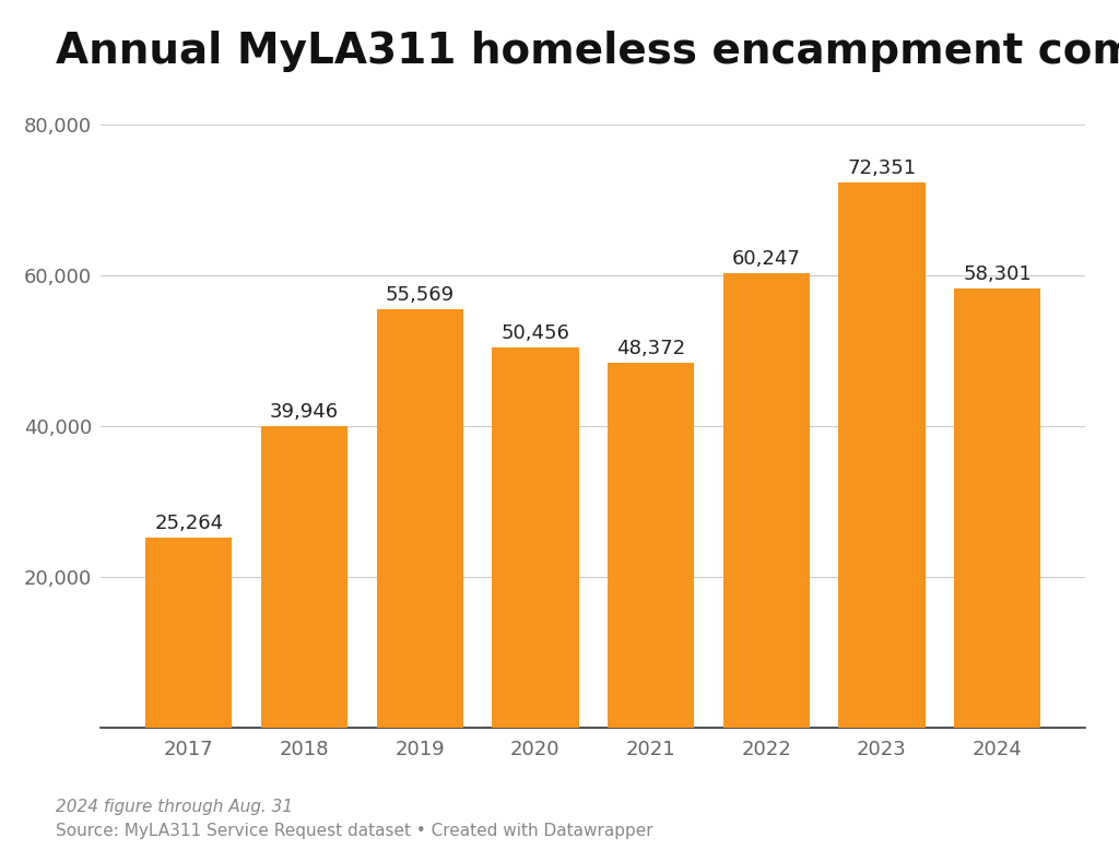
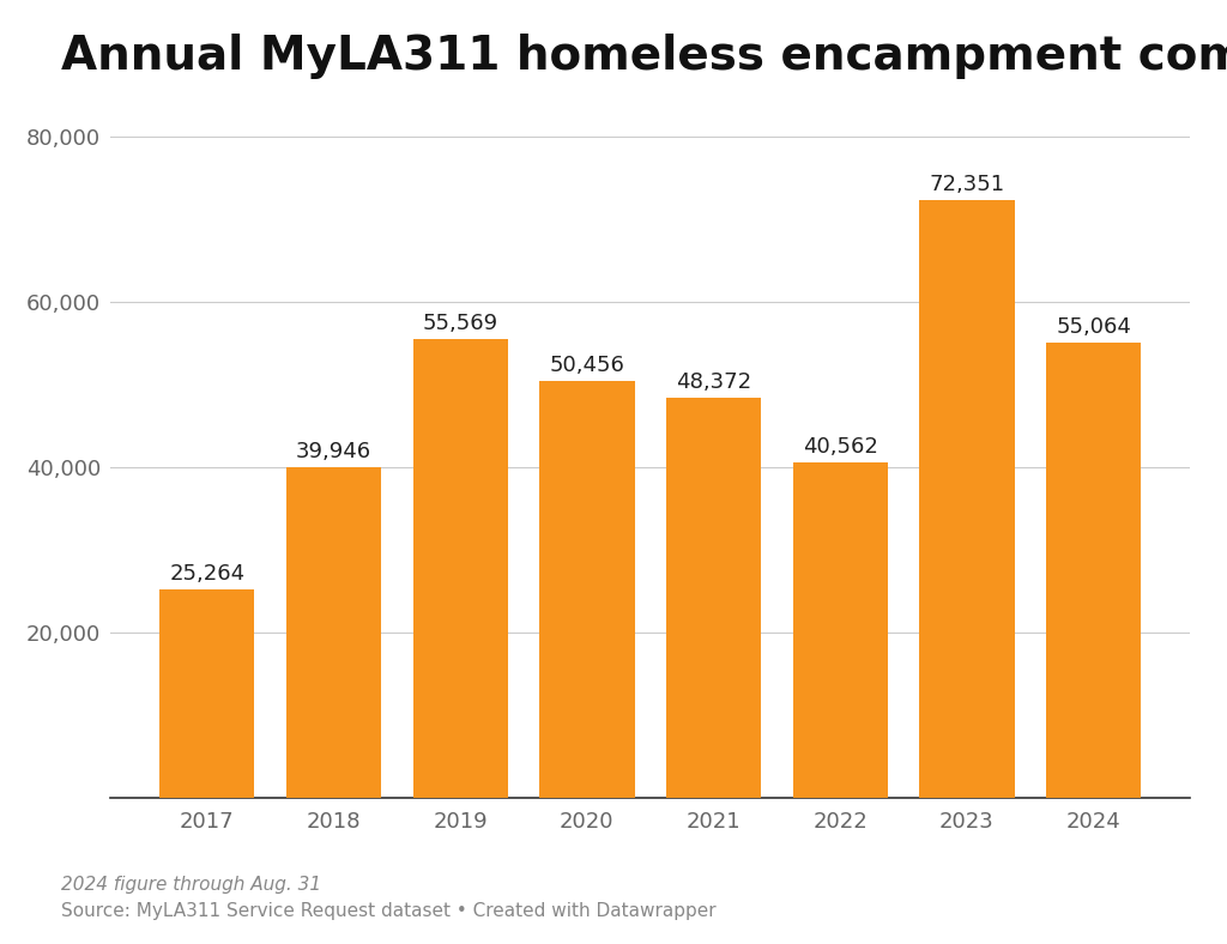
2022: 60,247 -> 40,562
2024: 58,301 -> 55,064
